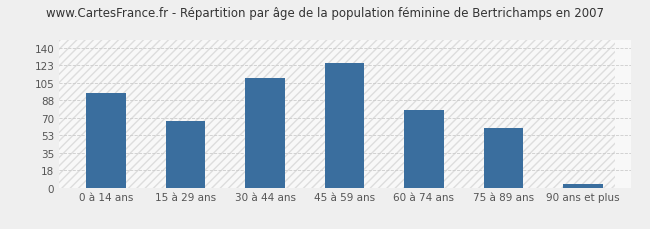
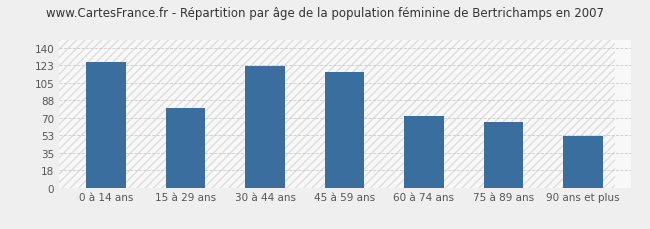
0 à 14 ans: 95 -> 126
15 à 29 ans: 67 -> 80
30 à 44 ans: 110 -> 122
45 à 59 ans: 125 -> 116
60 à 74 ans: 78 -> 72
75 à 89 ans: 60 -> 66
90 ans et plus: 4 -> 52
